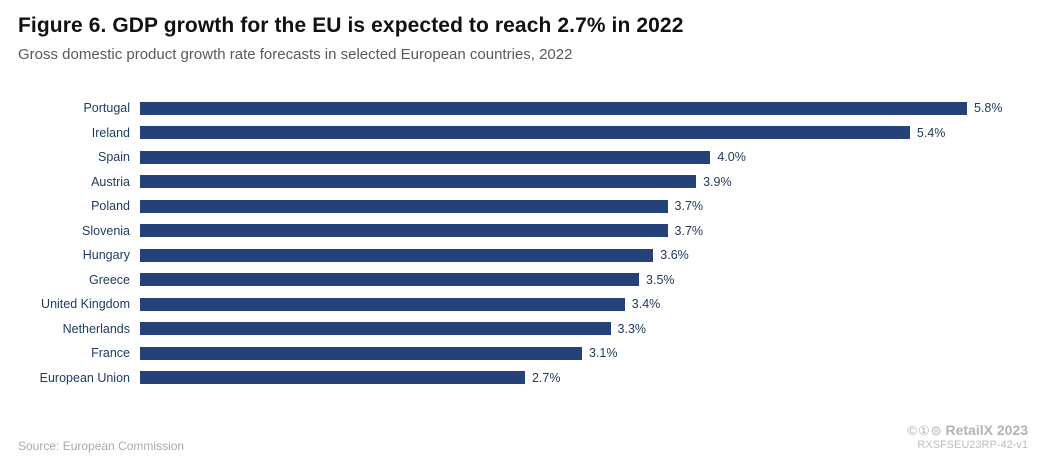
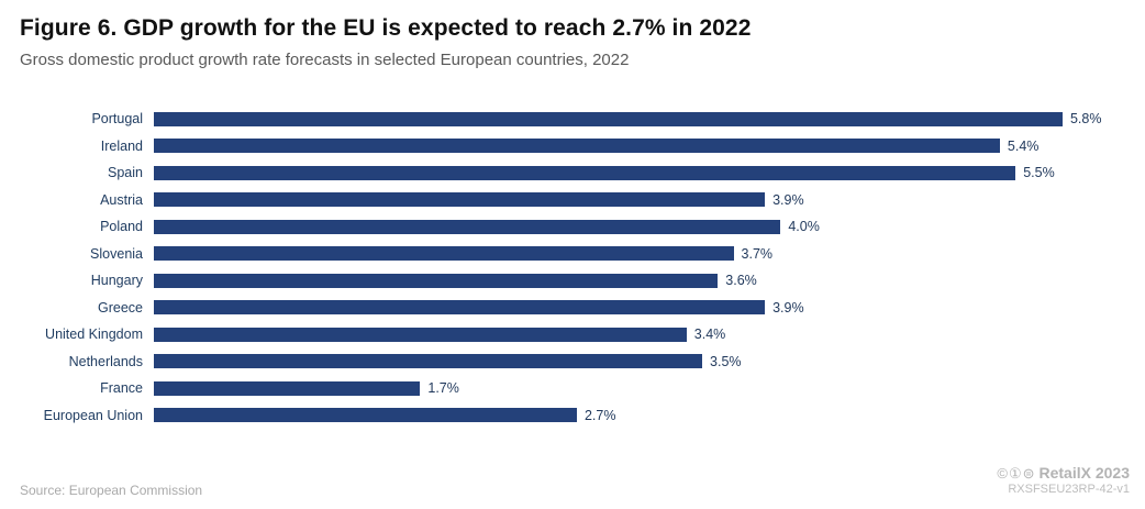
Spain: 4.0% -> 5.5%
Poland: 3.7% -> 4.0%
Greece: 3.5% -> 3.9%
Netherlands: 3.3% -> 3.5%
France: 3.1% -> 1.7%
